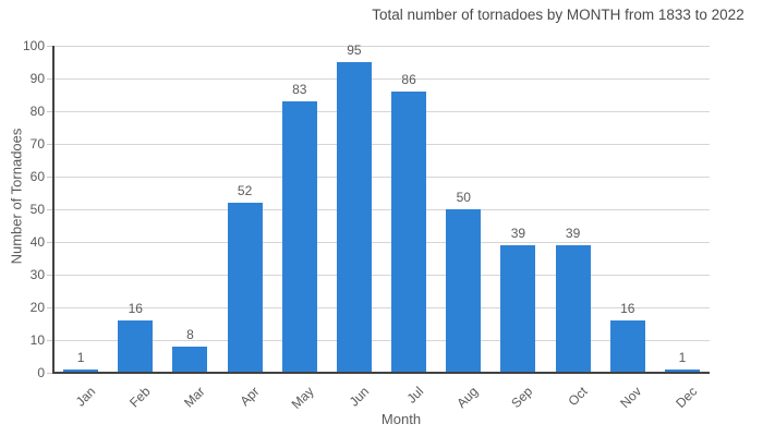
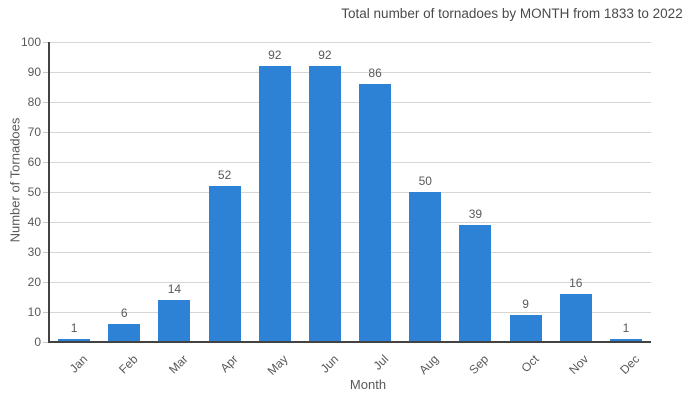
Feb: 16 -> 6
Mar: 8 -> 14
May: 83 -> 92
Jun: 95 -> 92
Oct: 39 -> 9
